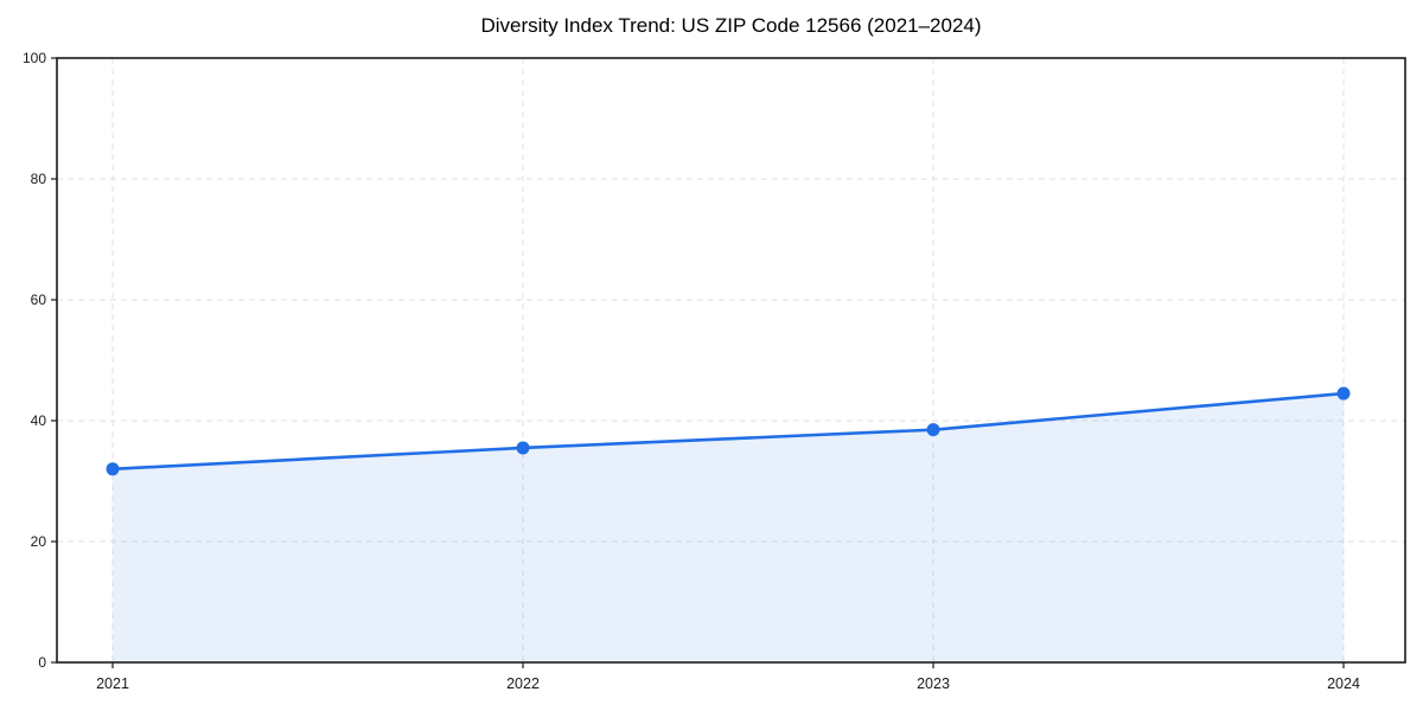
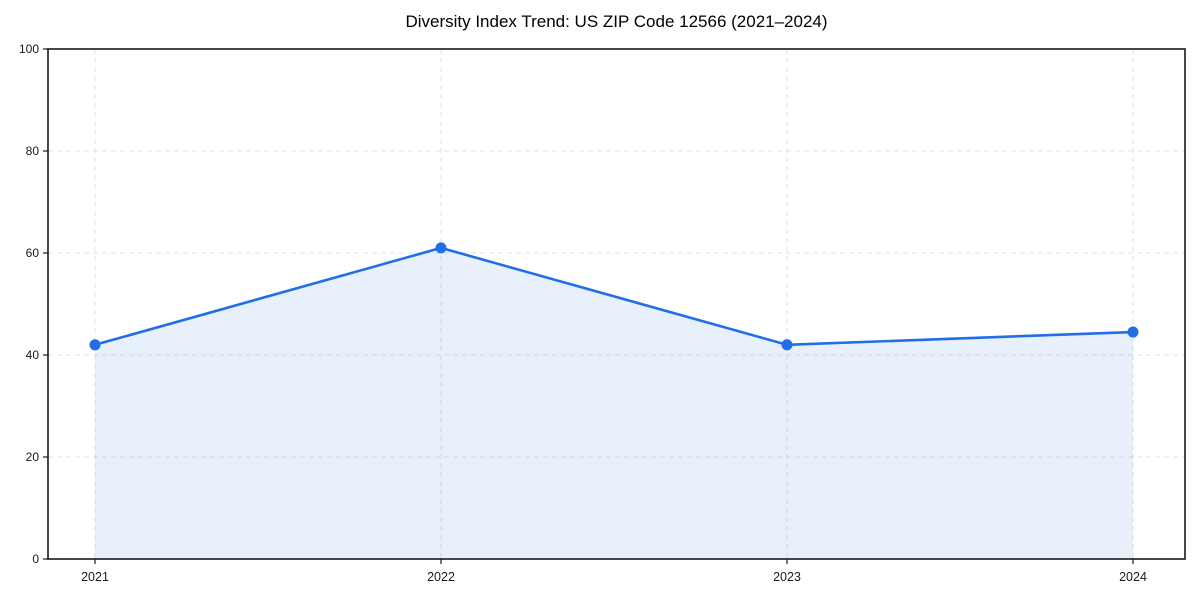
2021: 32 -> 42
2022: 36 -> 61
2023: 38 -> 42
